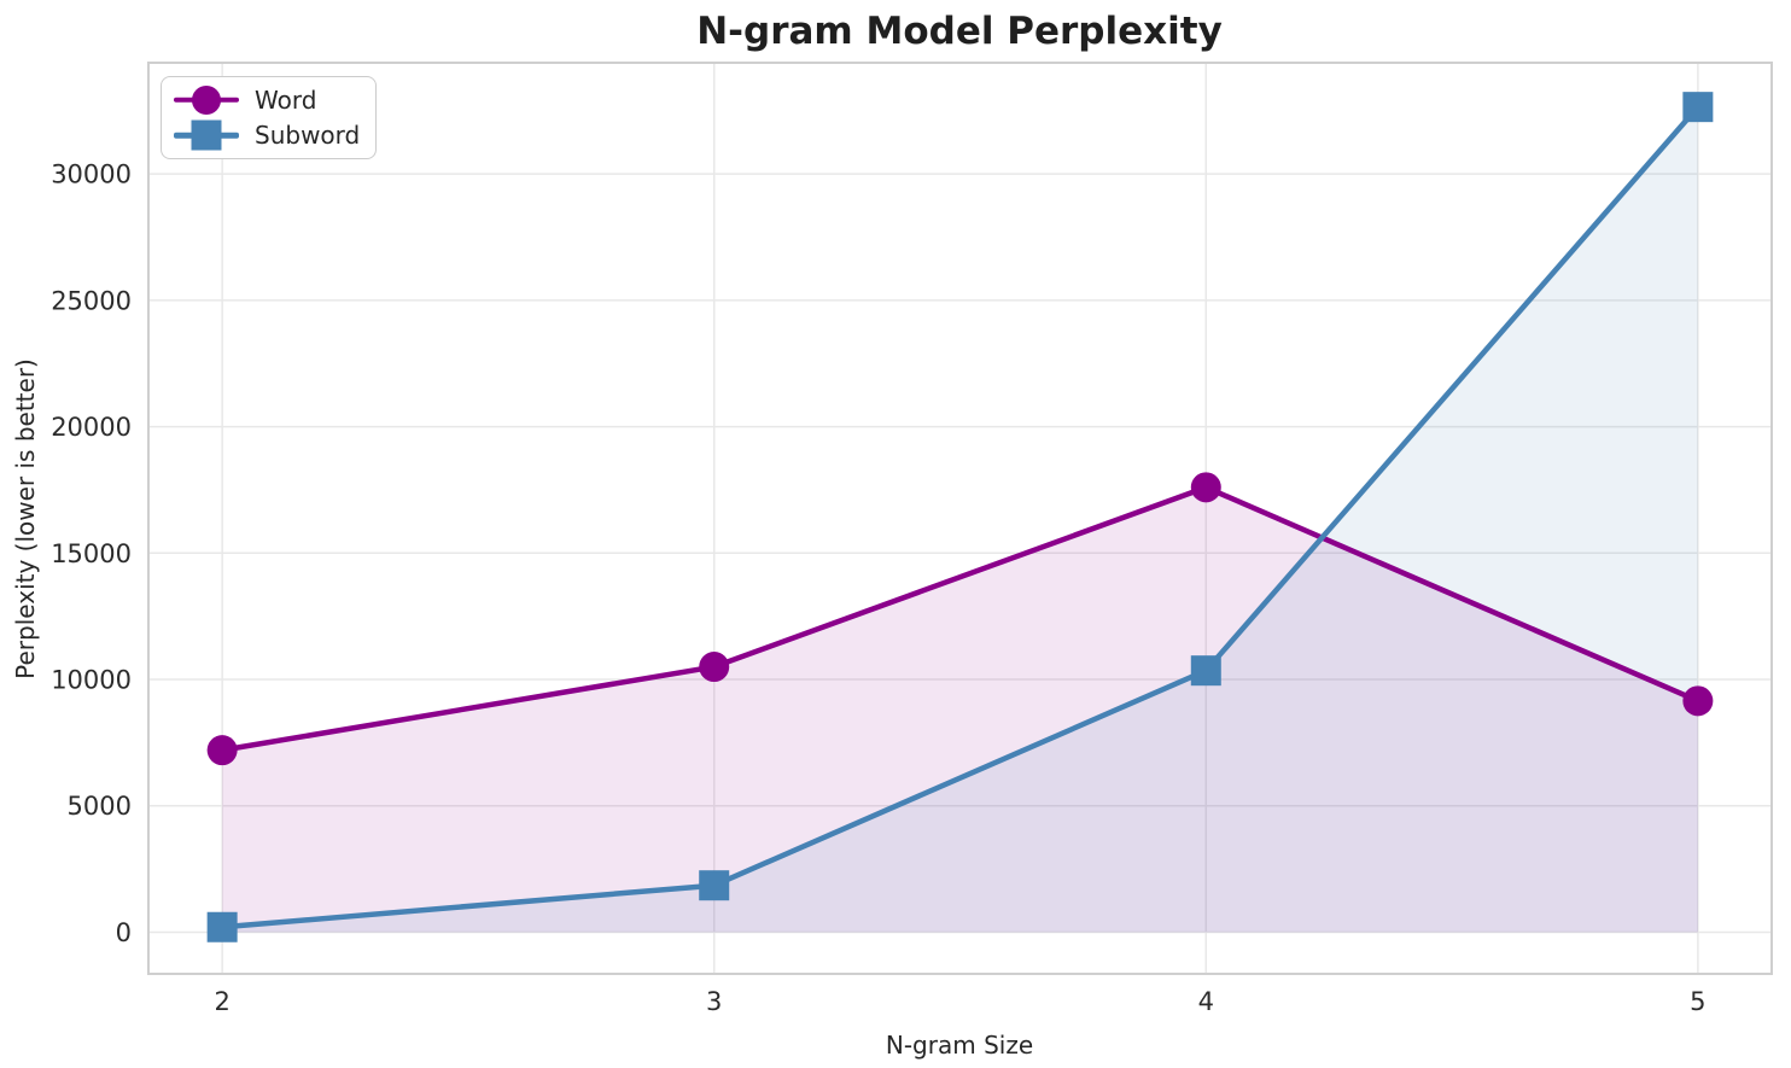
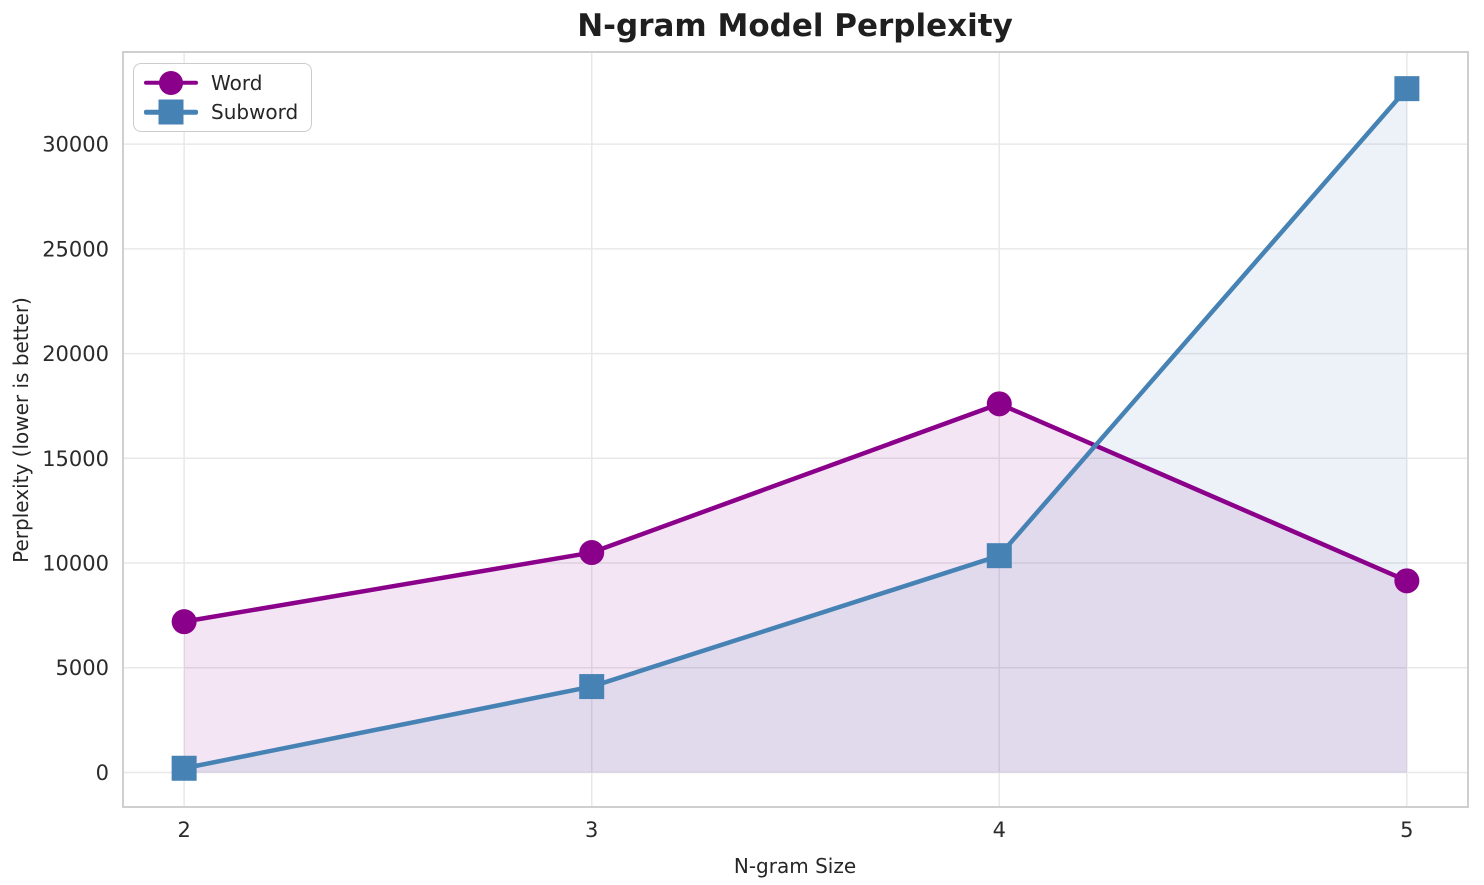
Subword/3: 1800 -> 4100
